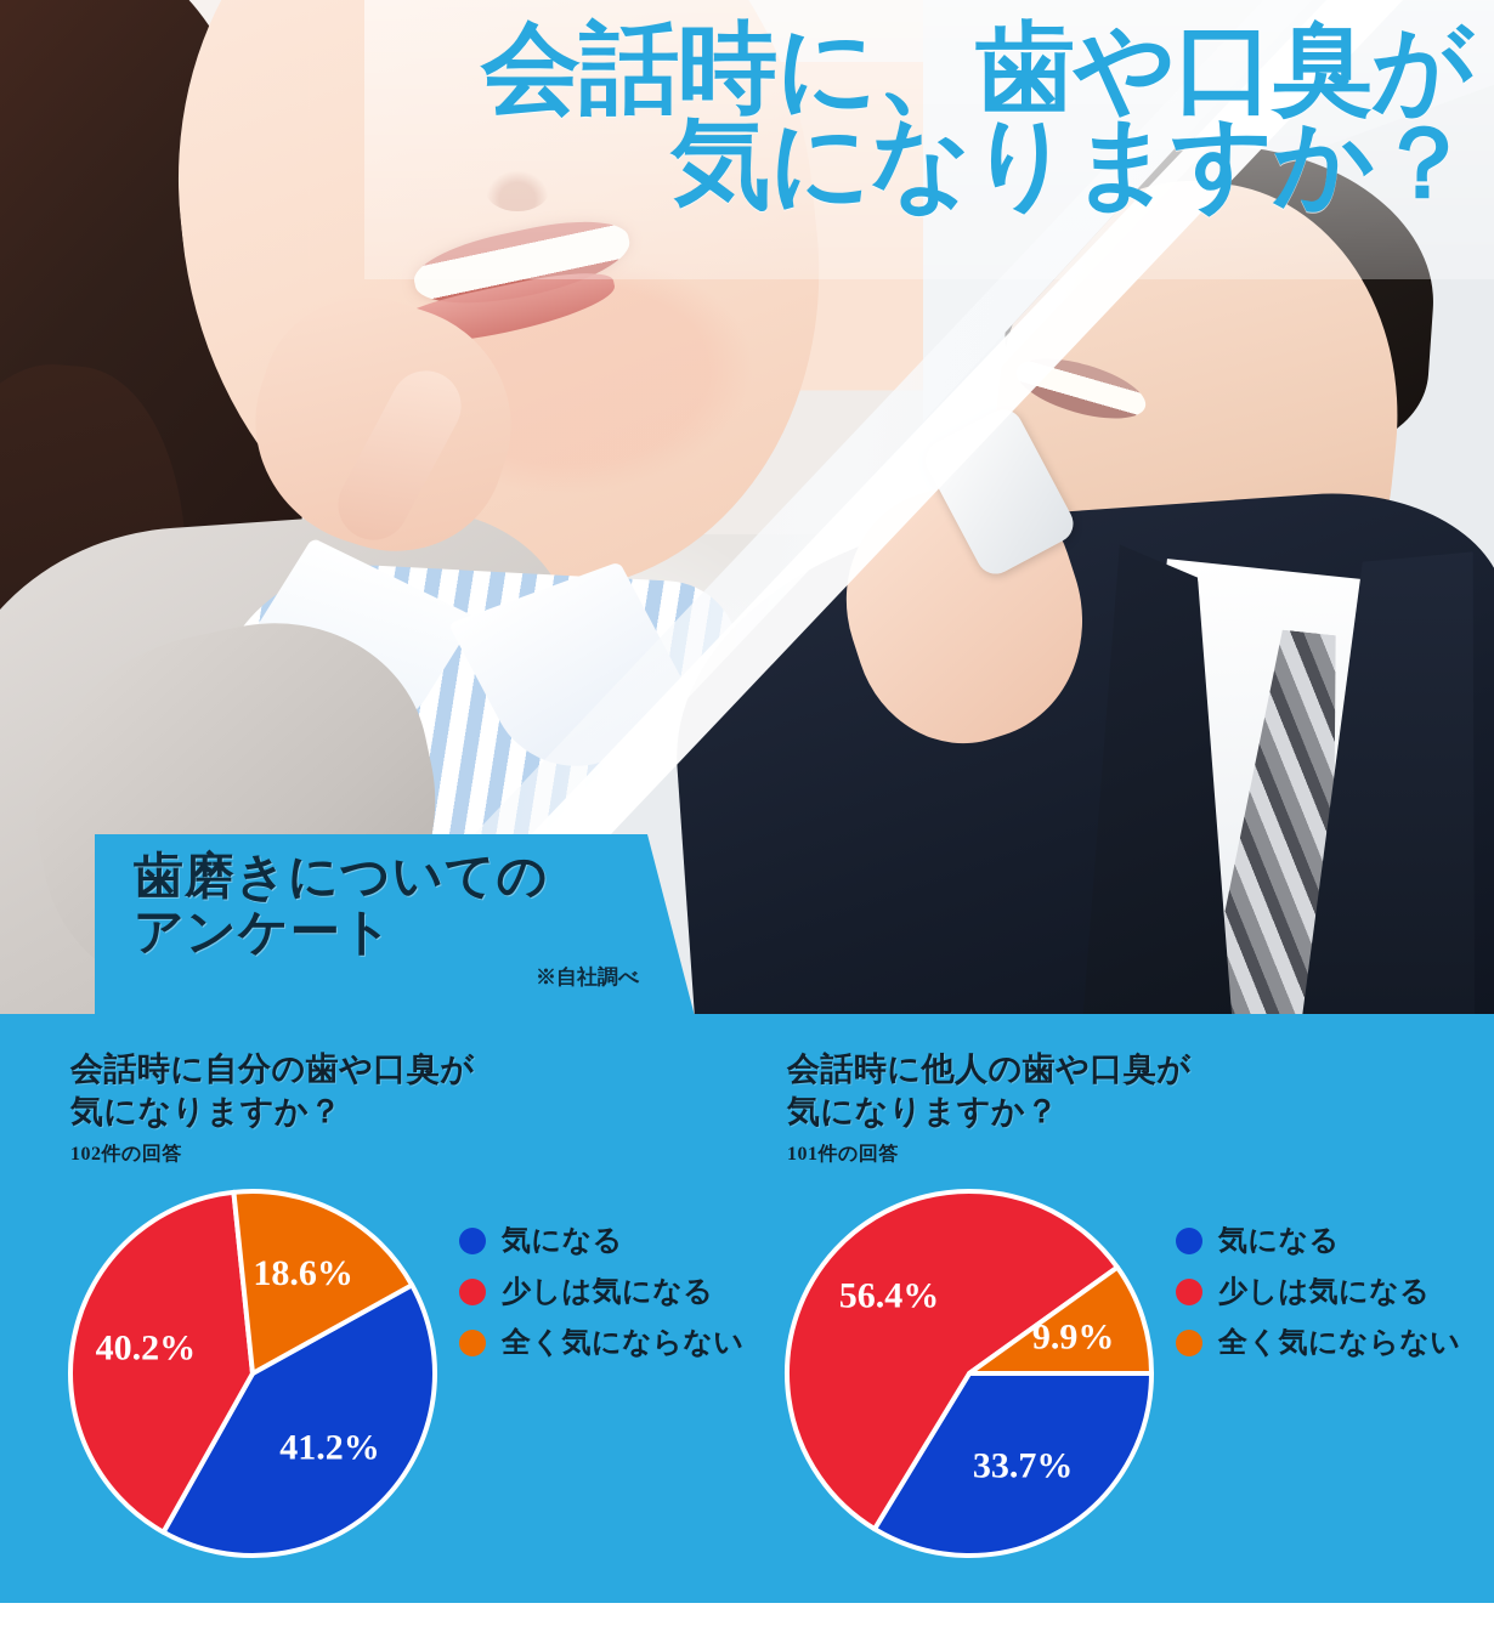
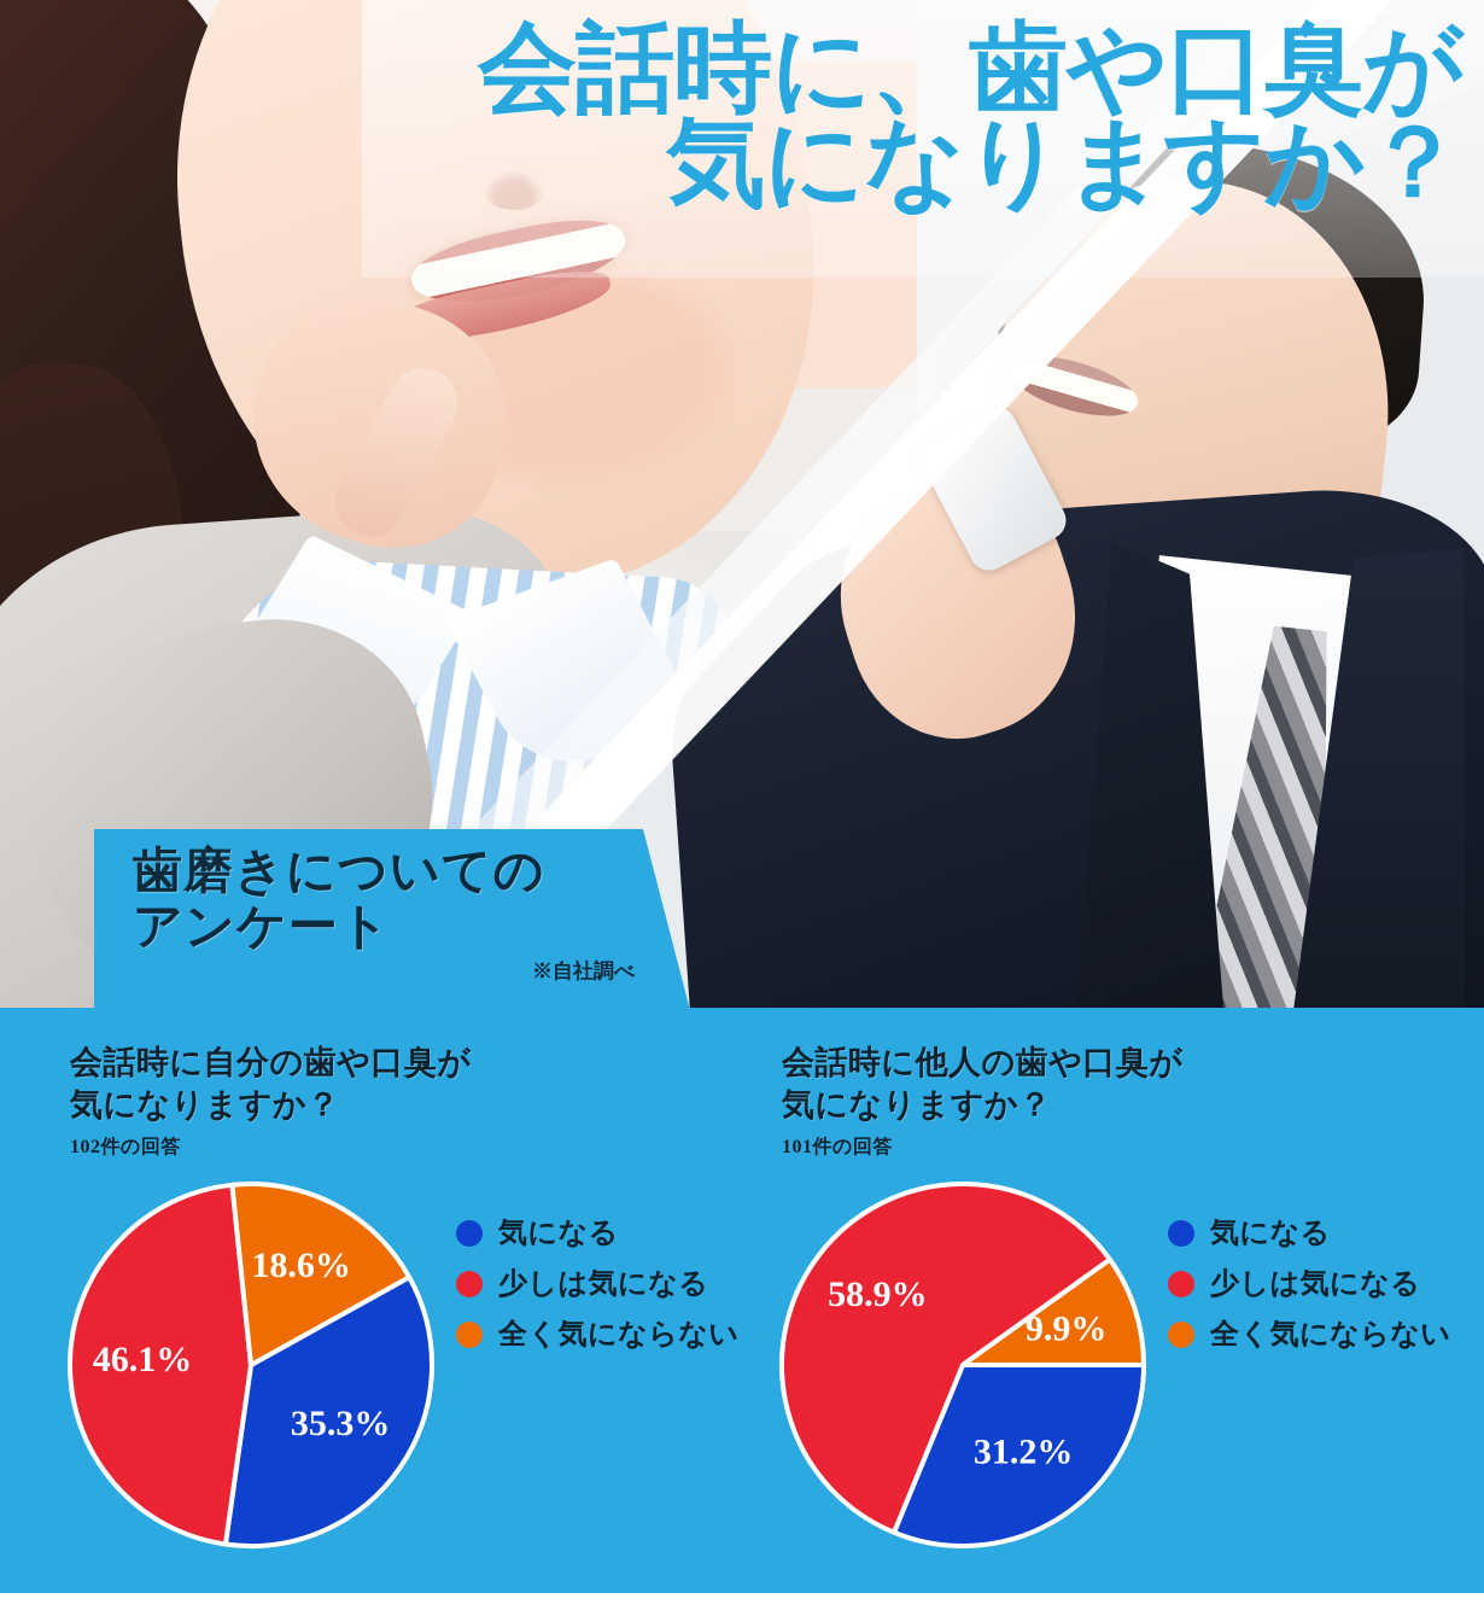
会話時に自分の歯や口臭が 気になりますか？/気になる: 41.2% -> 35.3%
会話時に自分の歯や口臭が 気になりますか？/少しは気になる: 40.2% -> 46.1%
会話時に他人の歯や口臭が 気になりますか？/気になる: 33.7% -> 31.2%
会話時に他人の歯や口臭が 気になりますか？/少しは気になる: 56.4% -> 58.9%
